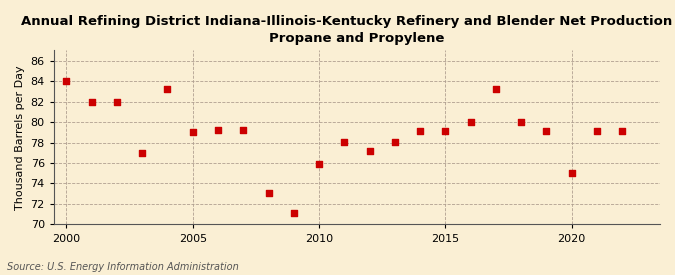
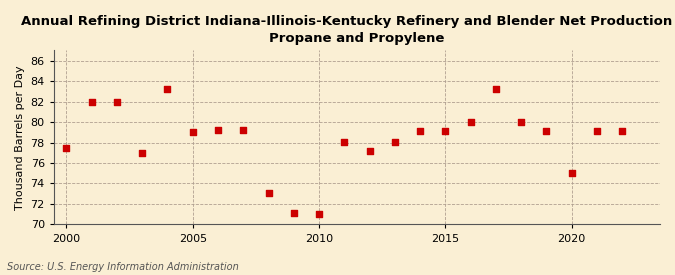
2000: 84.0 -> 77.5
2010: 75.9 -> 71.0
